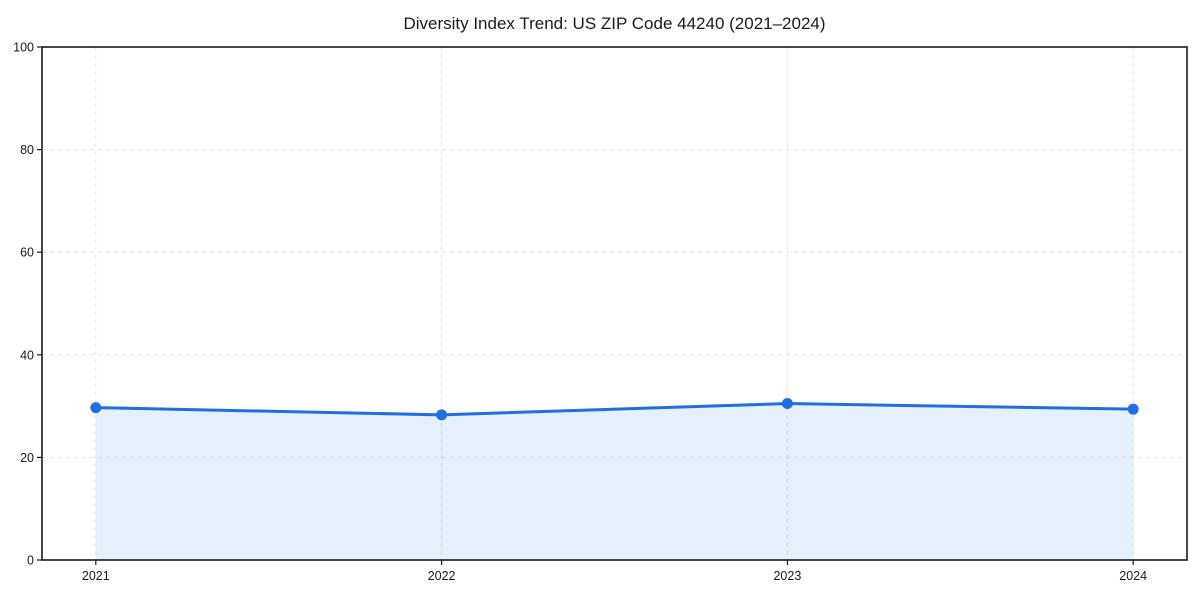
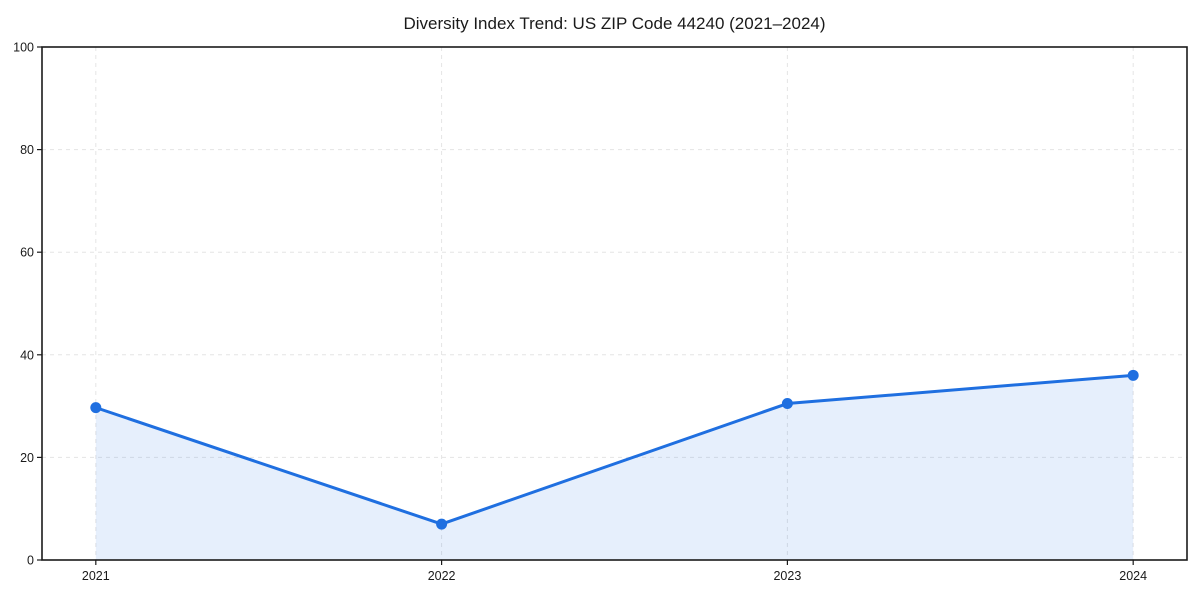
2022: 28 -> 7
2024: 29 -> 36
